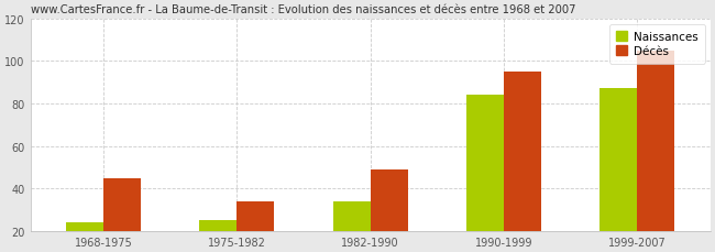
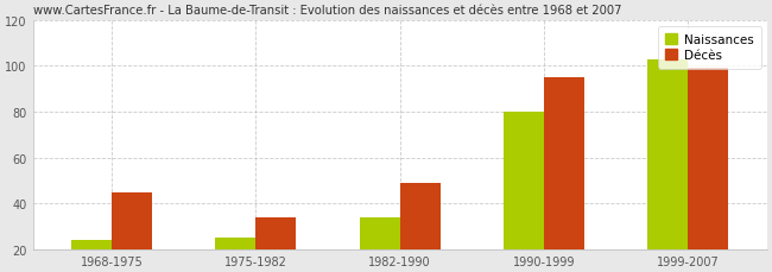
Naissances/1990-1999: 84 -> 80
Naissances/1999-2007: 87 -> 103
Décès/1999-2007: 105 -> 99
